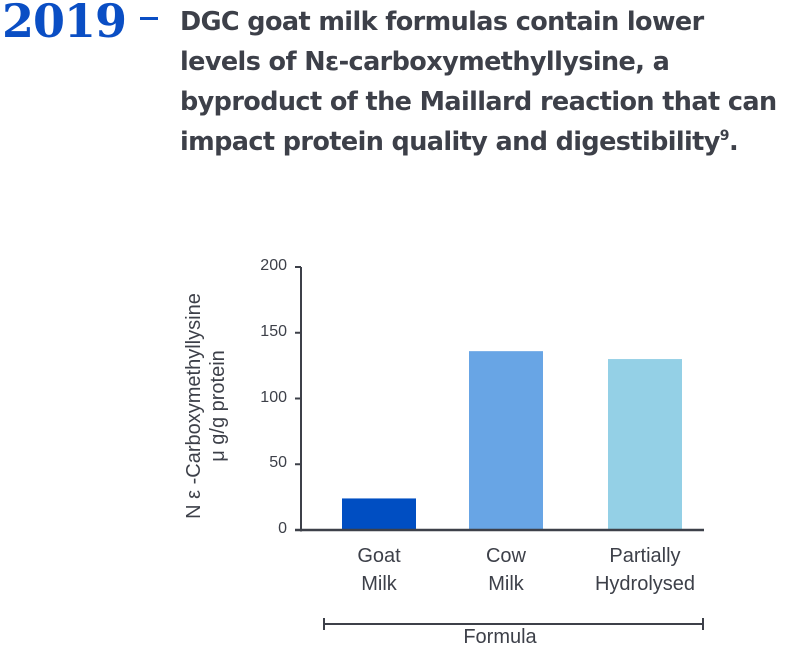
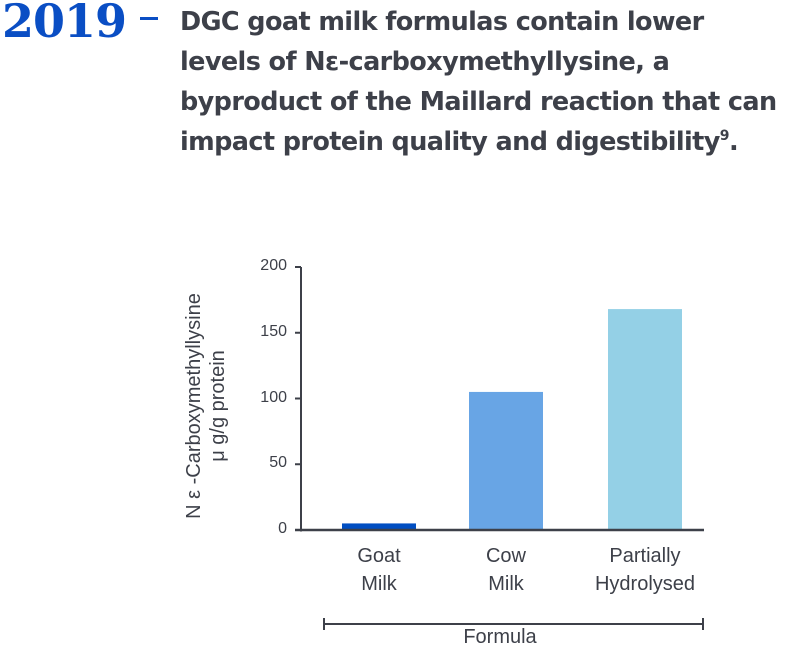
Goat Milk: 24 -> 5
Cow Milk: 136 -> 105
Partially Hydrolysed: 130 -> 168
